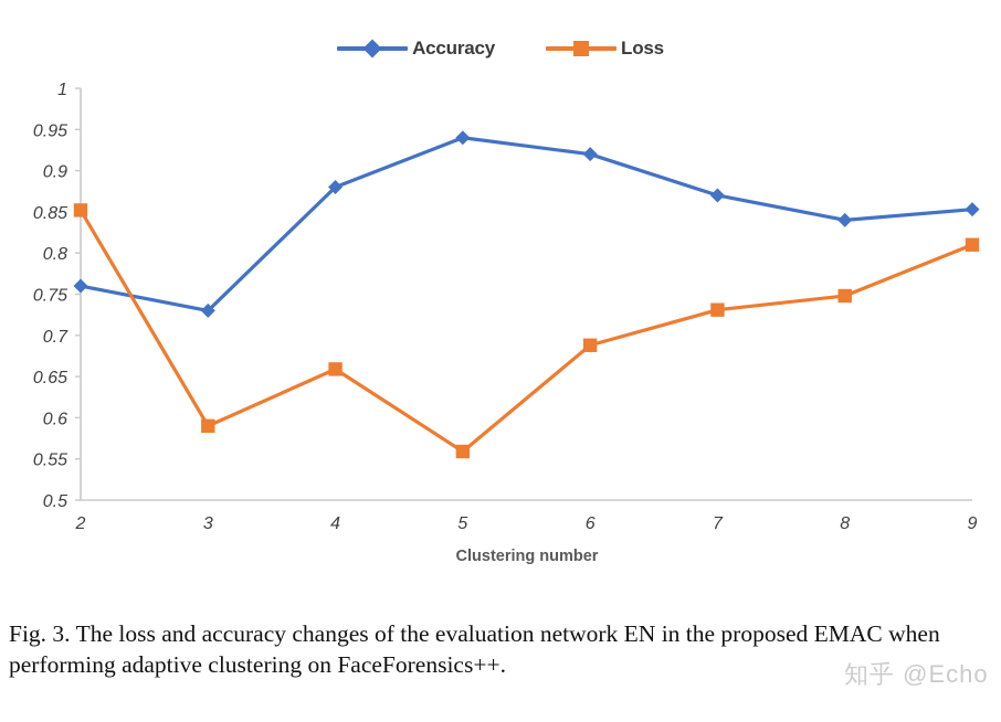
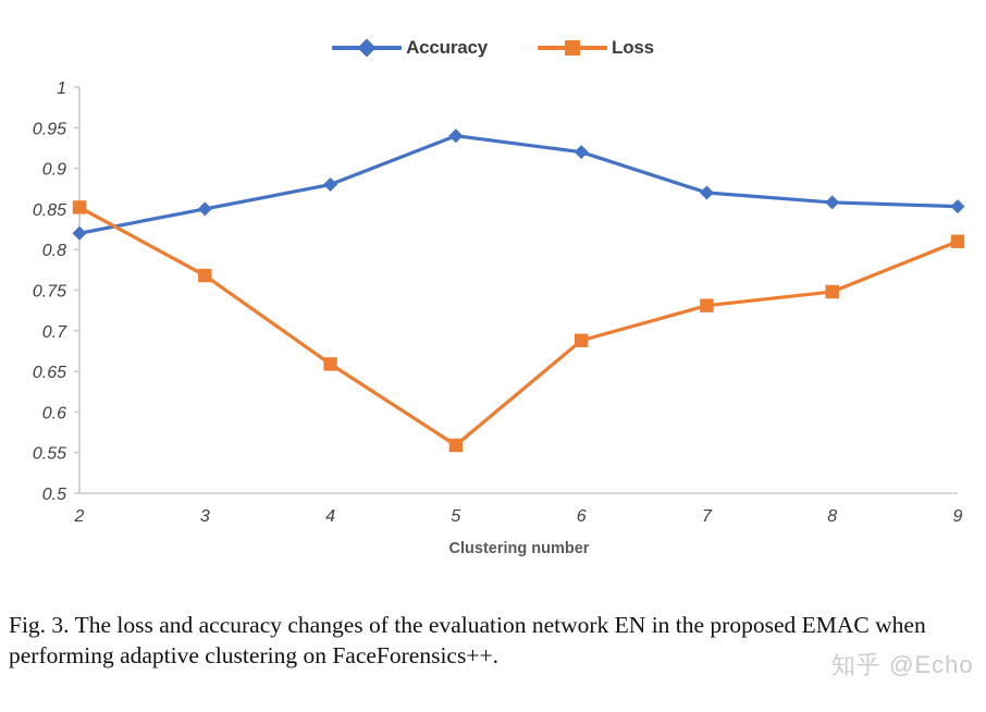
Accuracy/2: 0.76 -> 0.82
Accuracy/3: 0.73 -> 0.85
Loss/3: 0.59 -> 0.77
Accuracy/8: 0.84 -> 0.86
